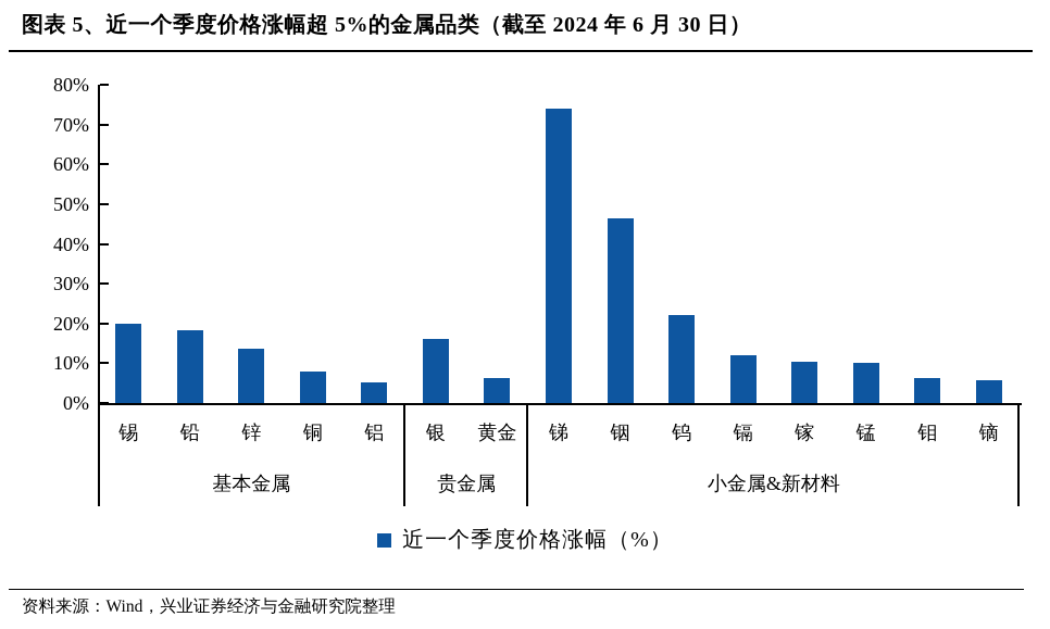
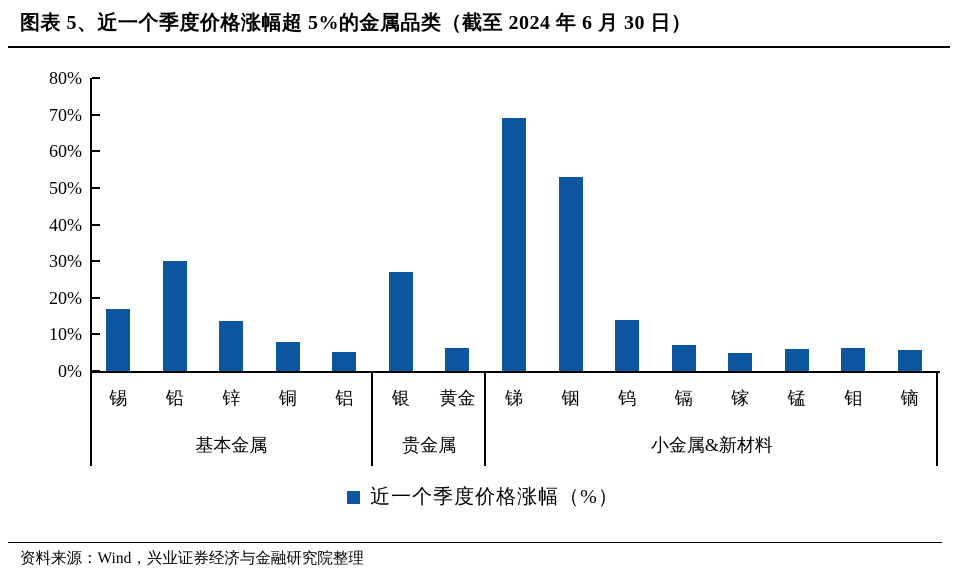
锡: 20% -> 17%
铅: 18% -> 30%
银: 16% -> 27%
锑: 74% -> 69%
铟: 46% -> 53%
钨: 22% -> 14%
镉: 12% -> 7%
镓: 10% -> 5%
锰: 10% -> 6%
